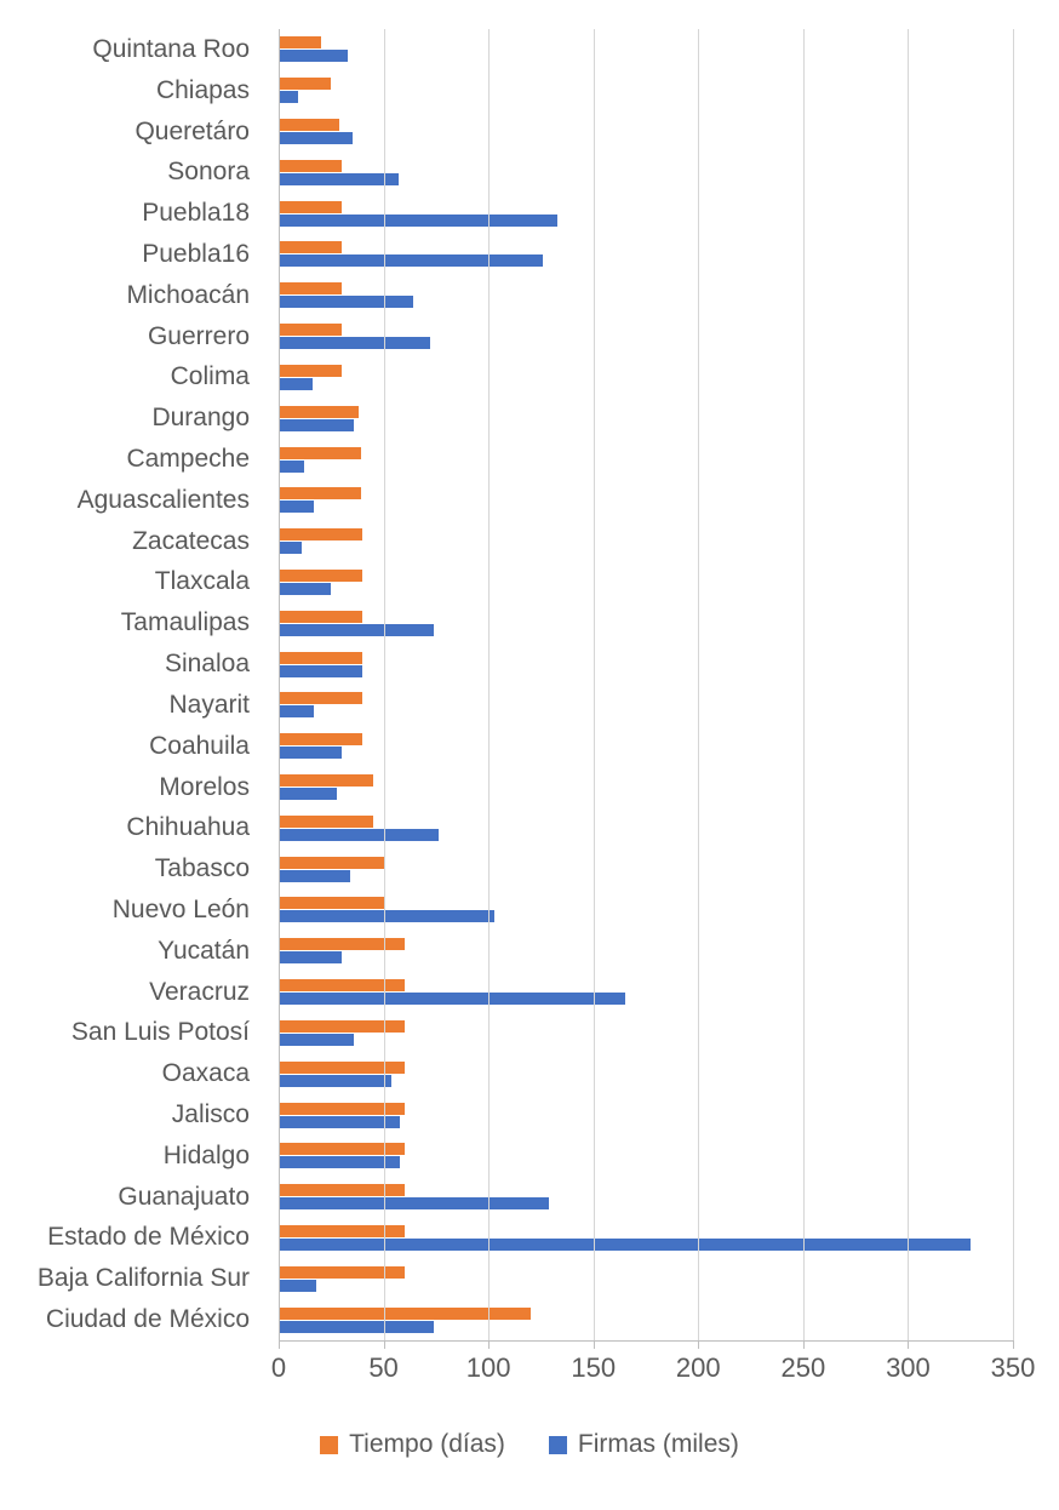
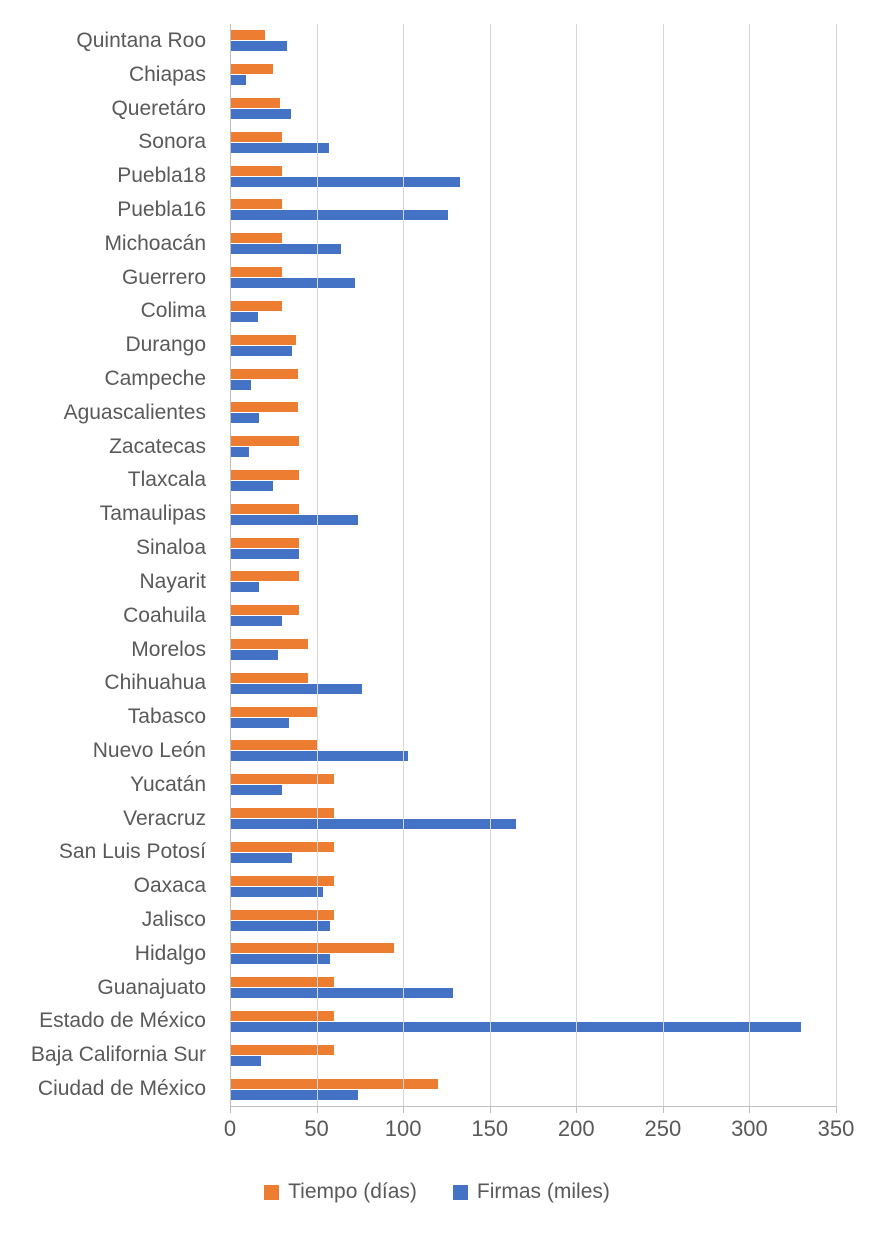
Tiempo (días)/Hidalgo: 60 -> 95
